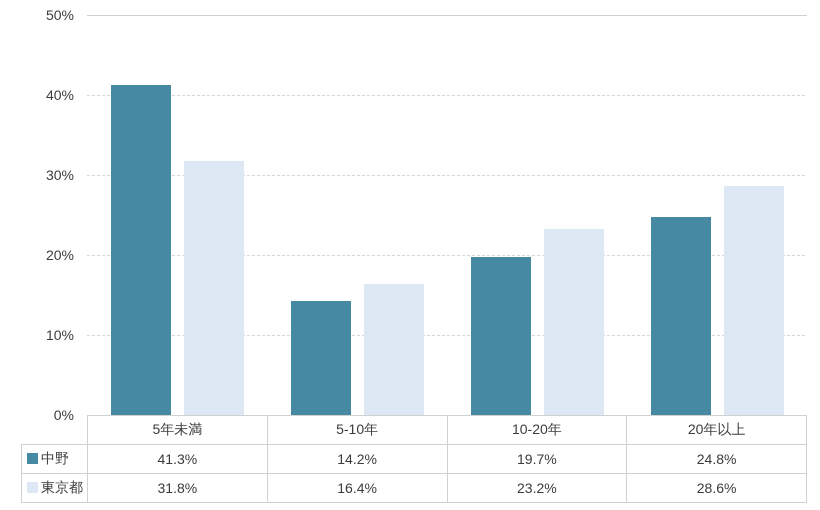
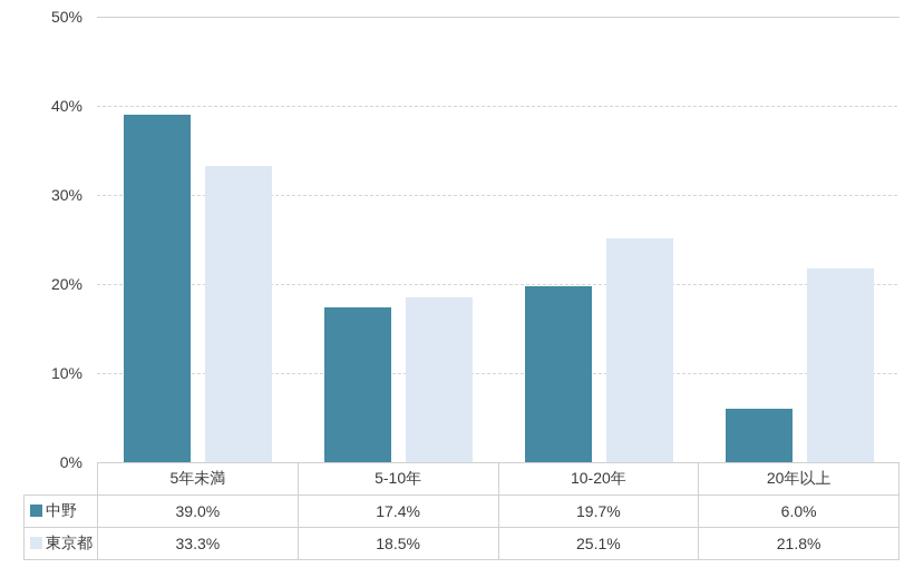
中野/5年未満: 41.3% -> 39.0%
東京都/5年未満: 31.8% -> 33.3%
中野/5-10年: 14.2% -> 17.4%
東京都/5-10年: 16.4% -> 18.5%
東京都/10-20年: 23.2% -> 25.1%
中野/20年以上: 24.8% -> 6.0%
東京都/20年以上: 28.6% -> 21.8%
